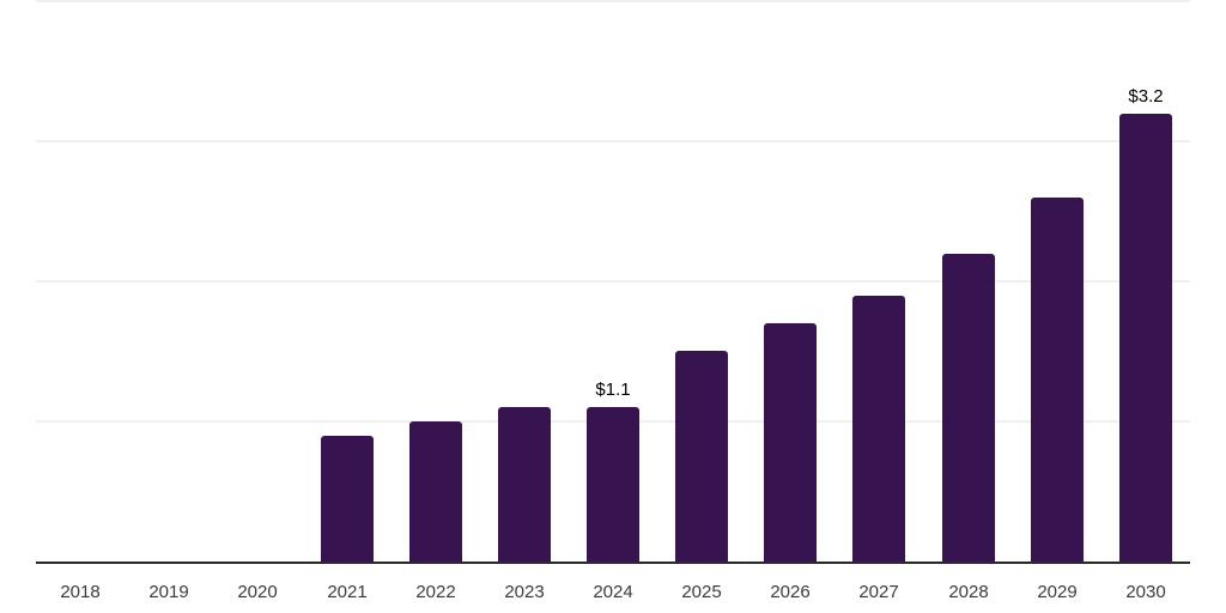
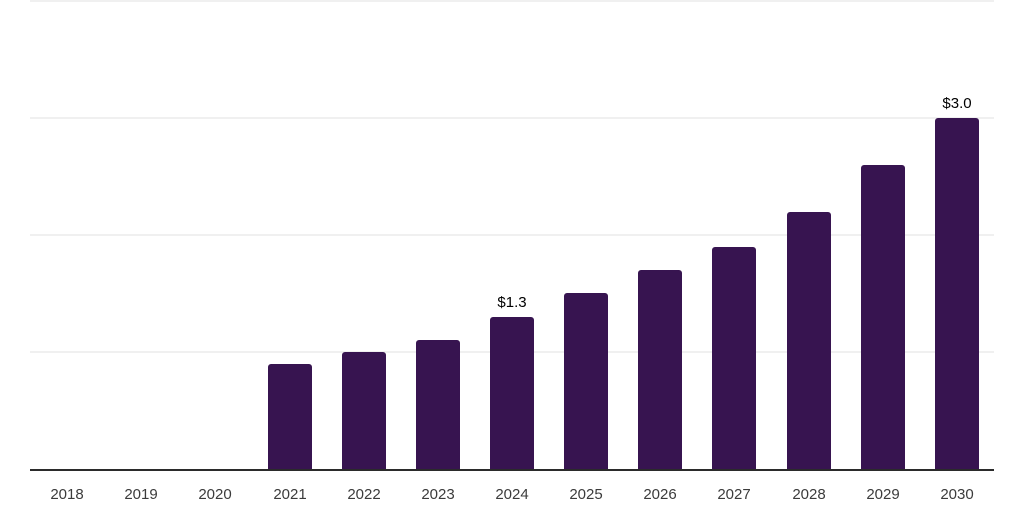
2024: $1.1 -> $1.3
2030: $3.2 -> $3.0
